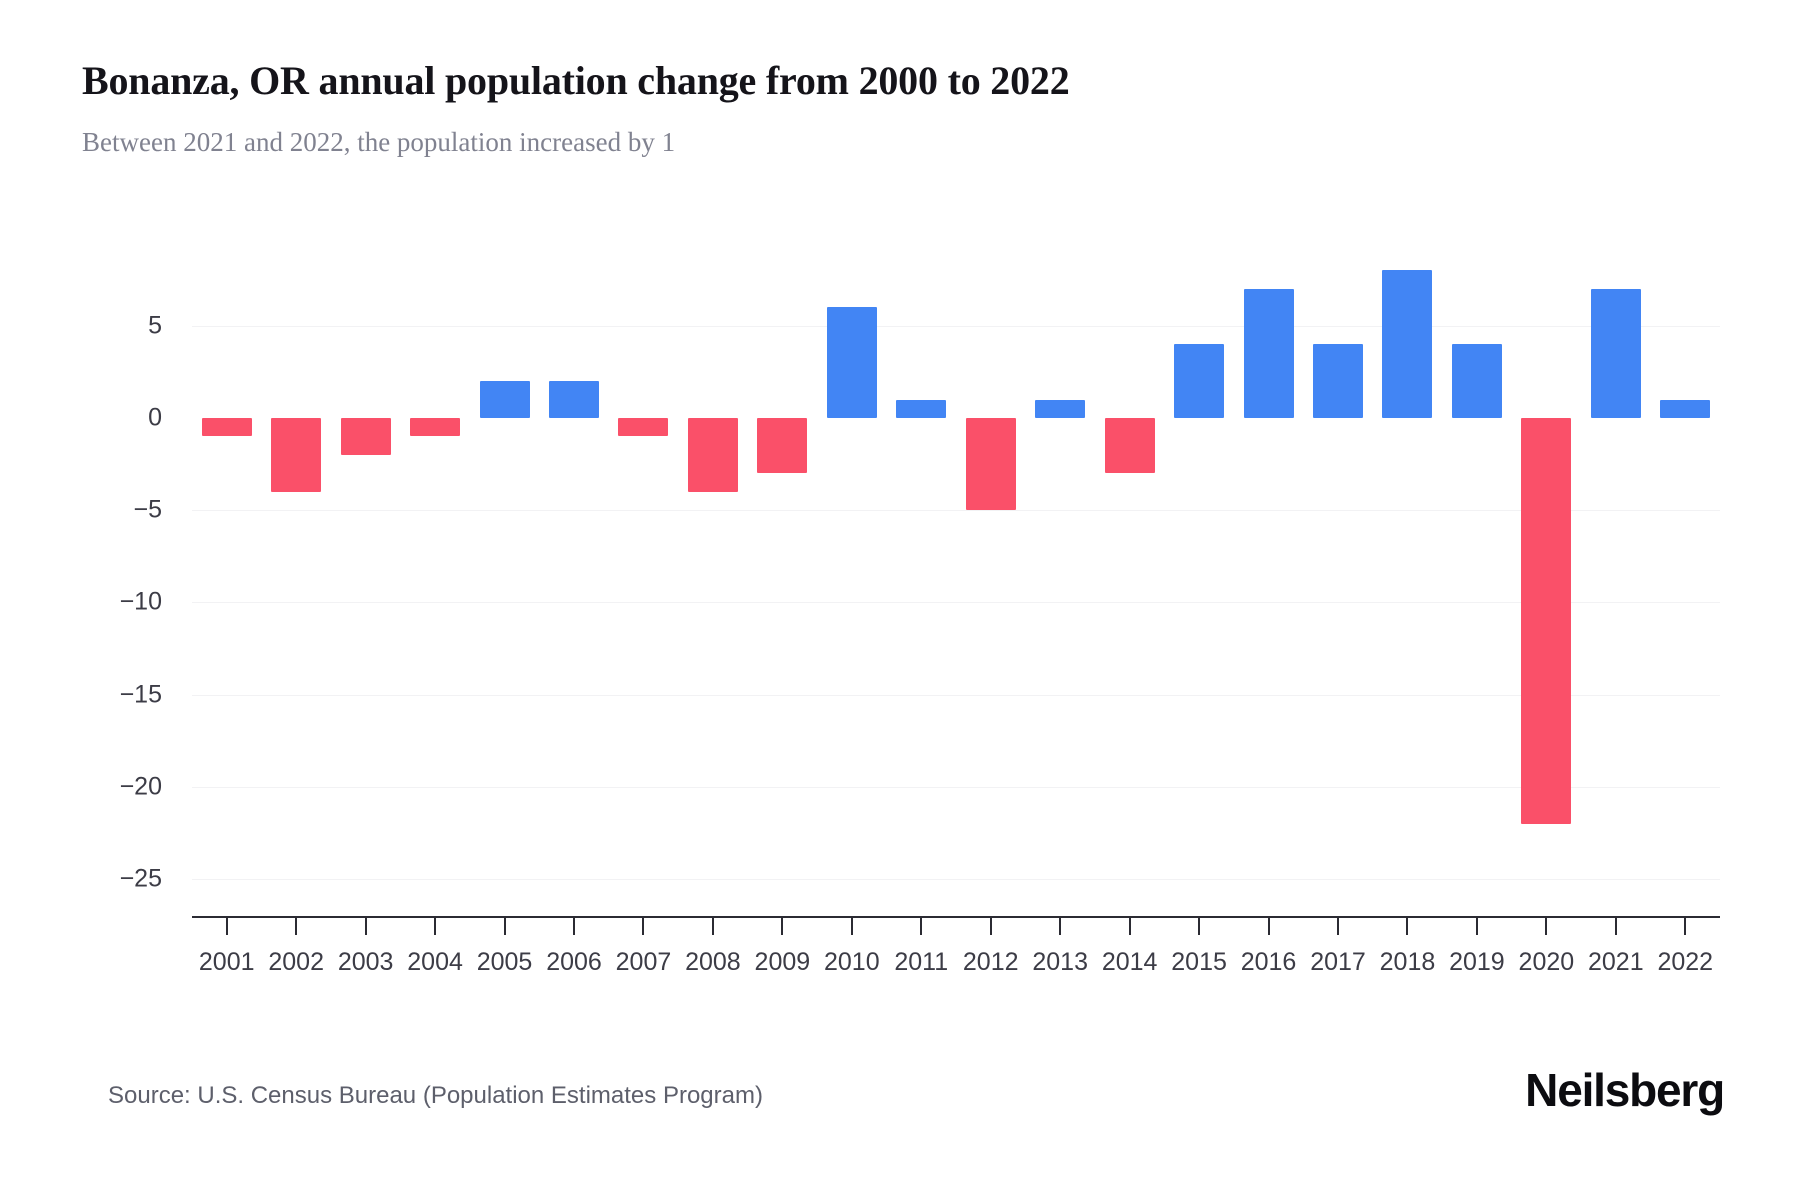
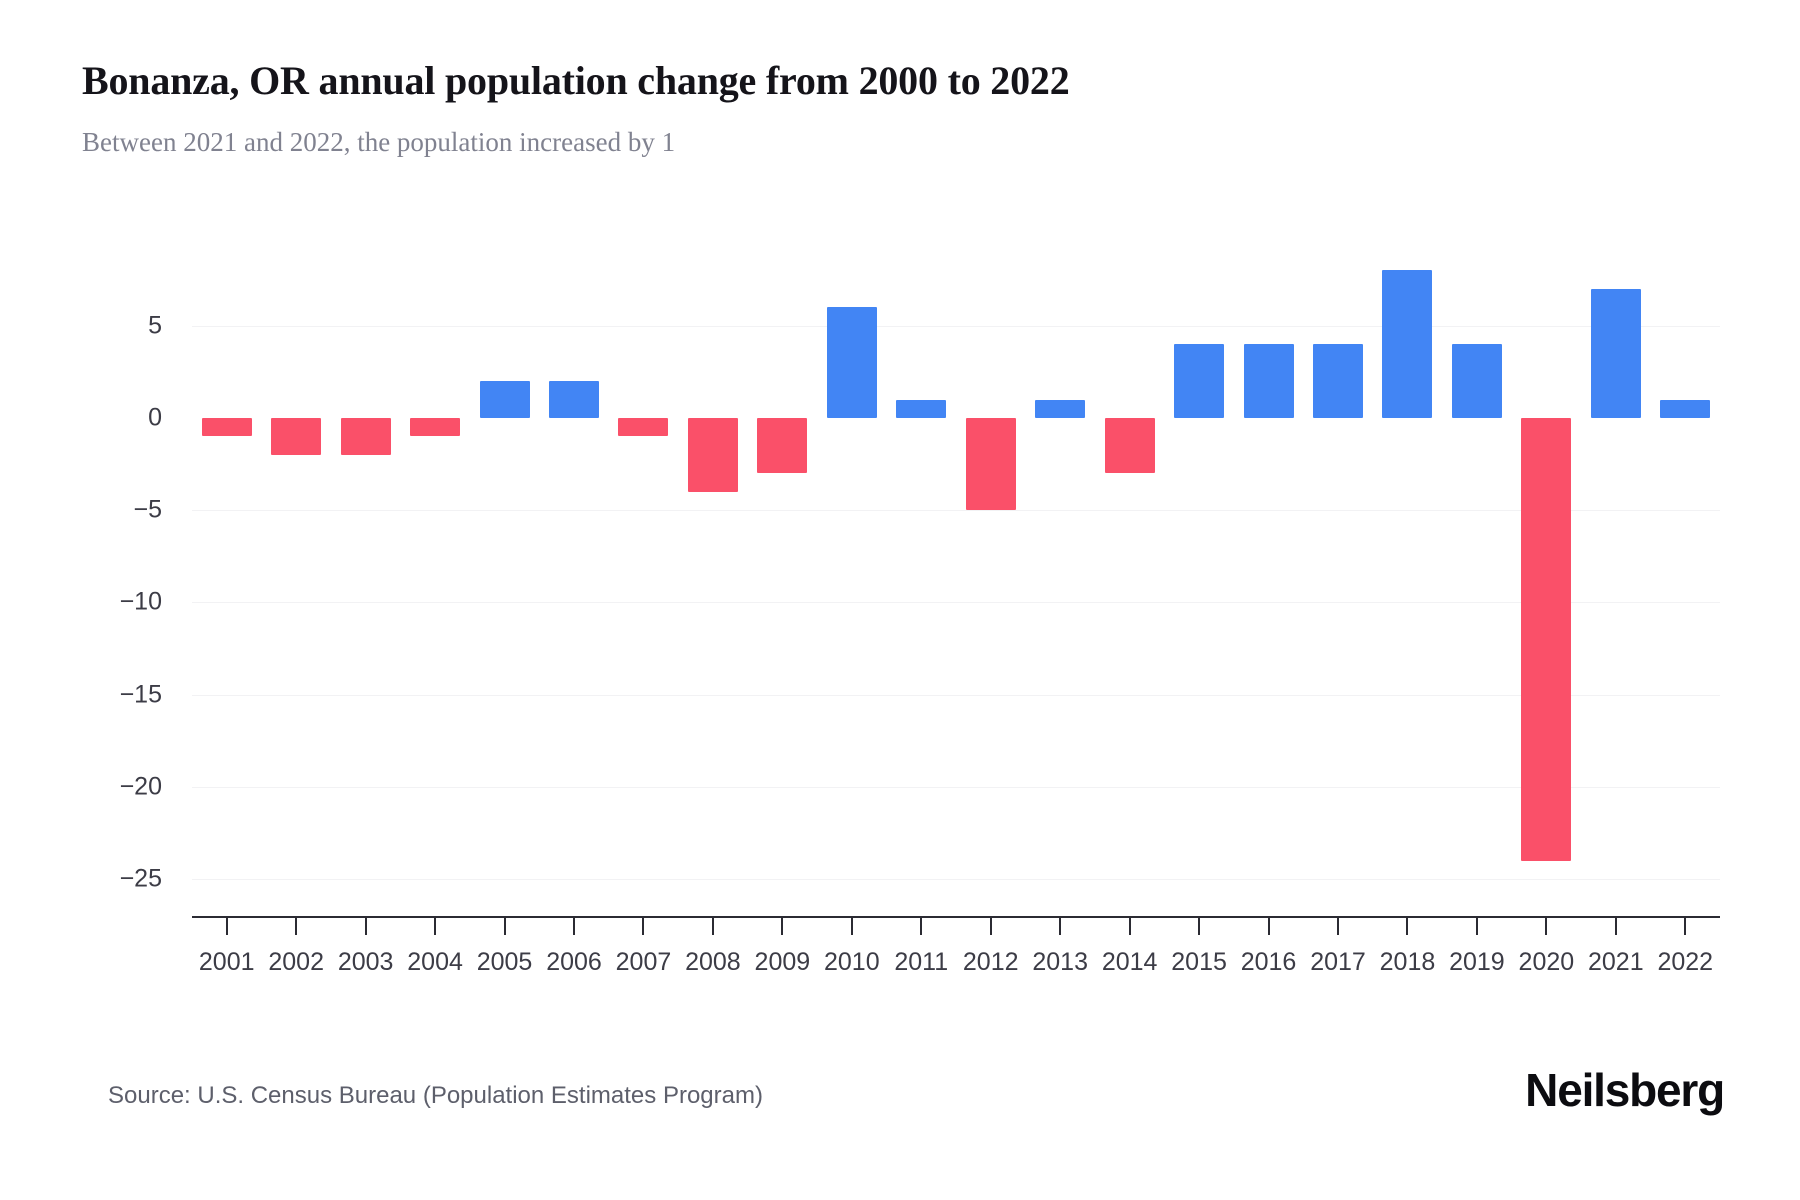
2002: -4 -> -2
2016: 7 -> 4
2020: -22 -> -24
